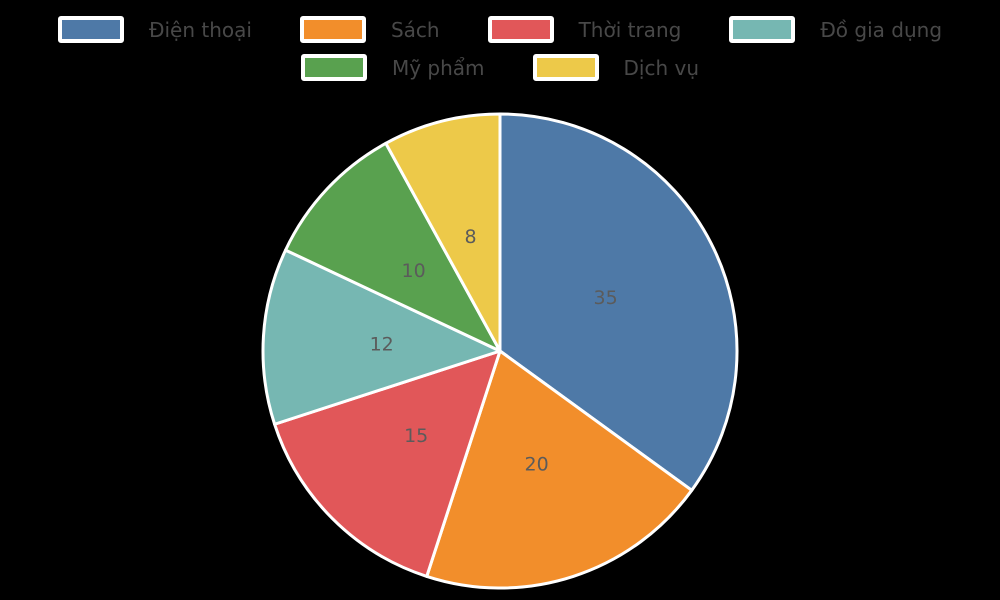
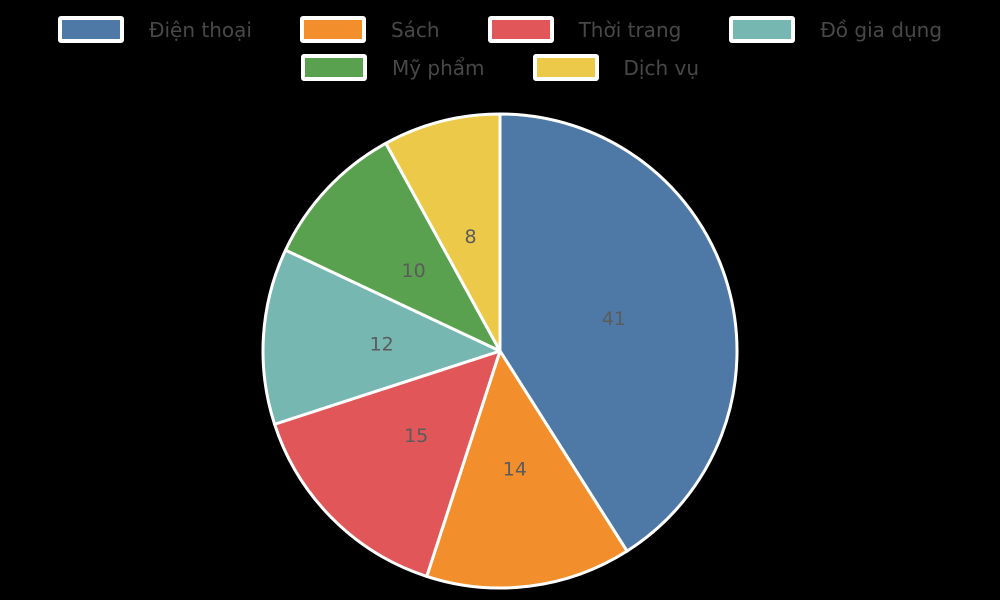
Điện thoại: 35 -> 41
Sách: 20 -> 14
